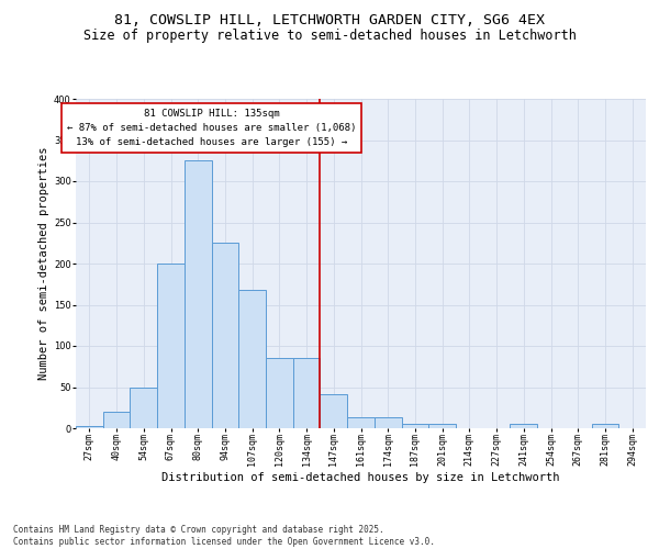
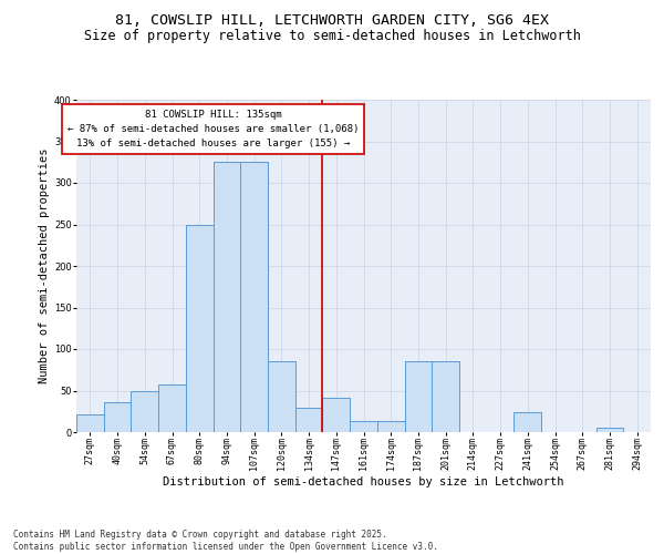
27sqm: 3 -> 22
40sqm: 20 -> 36
67sqm: 200 -> 58
80sqm: 325 -> 250
94sqm: 225 -> 326
107sqm: 168 -> 326
134sqm: 85 -> 30
187sqm: 5 -> 86
201sqm: 5 -> 86
241sqm: 5 -> 24
